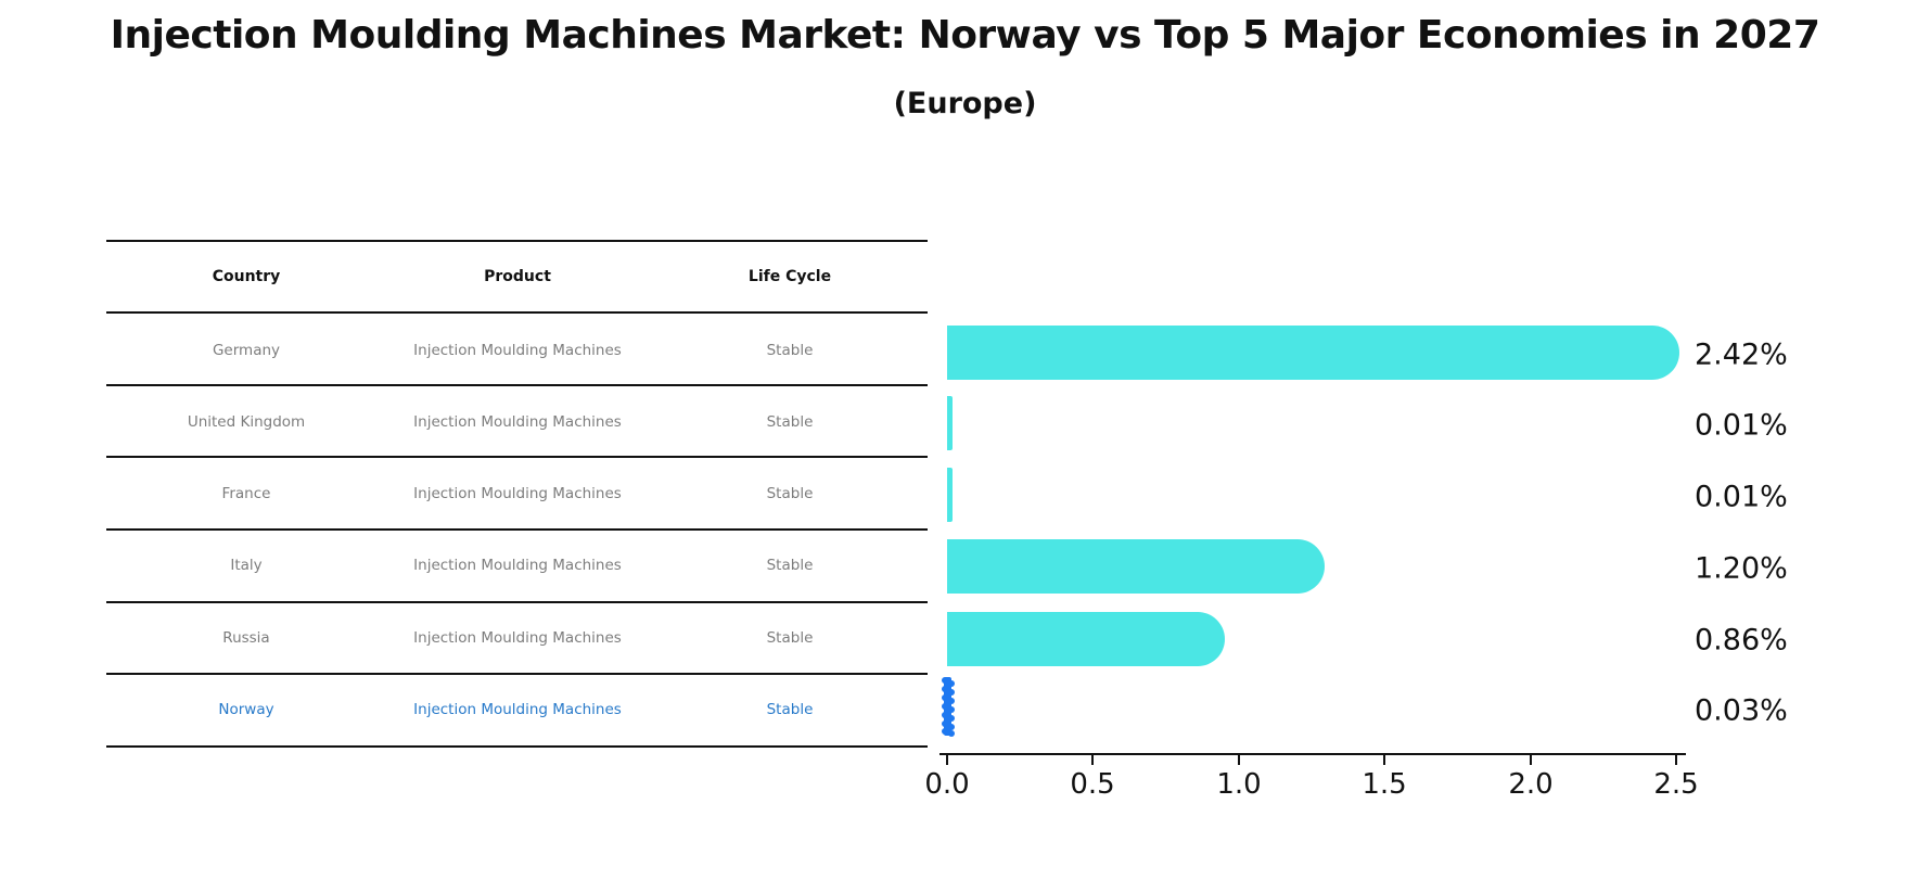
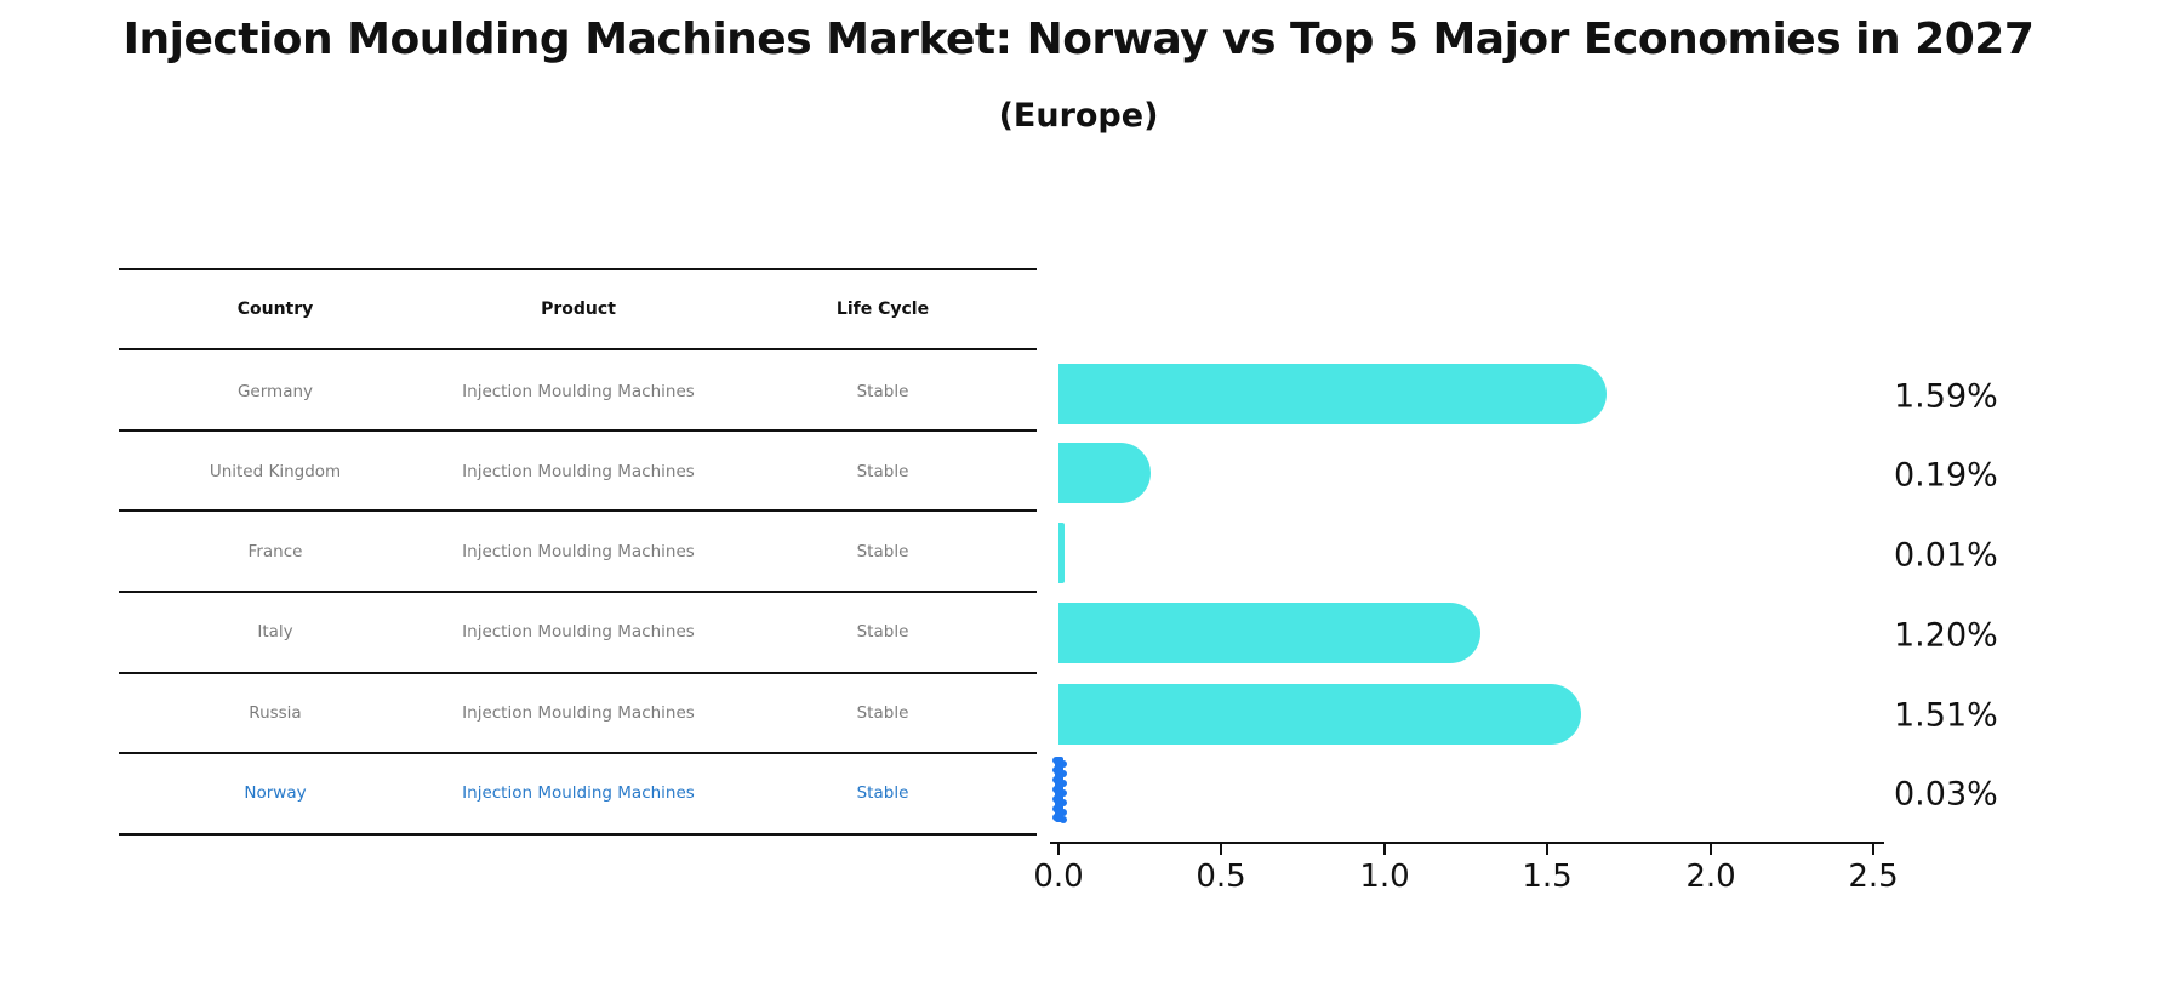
Germany: 2.42% -> 1.59%
United Kingdom: 0.01% -> 0.19%
Russia: 0.86% -> 1.51%
